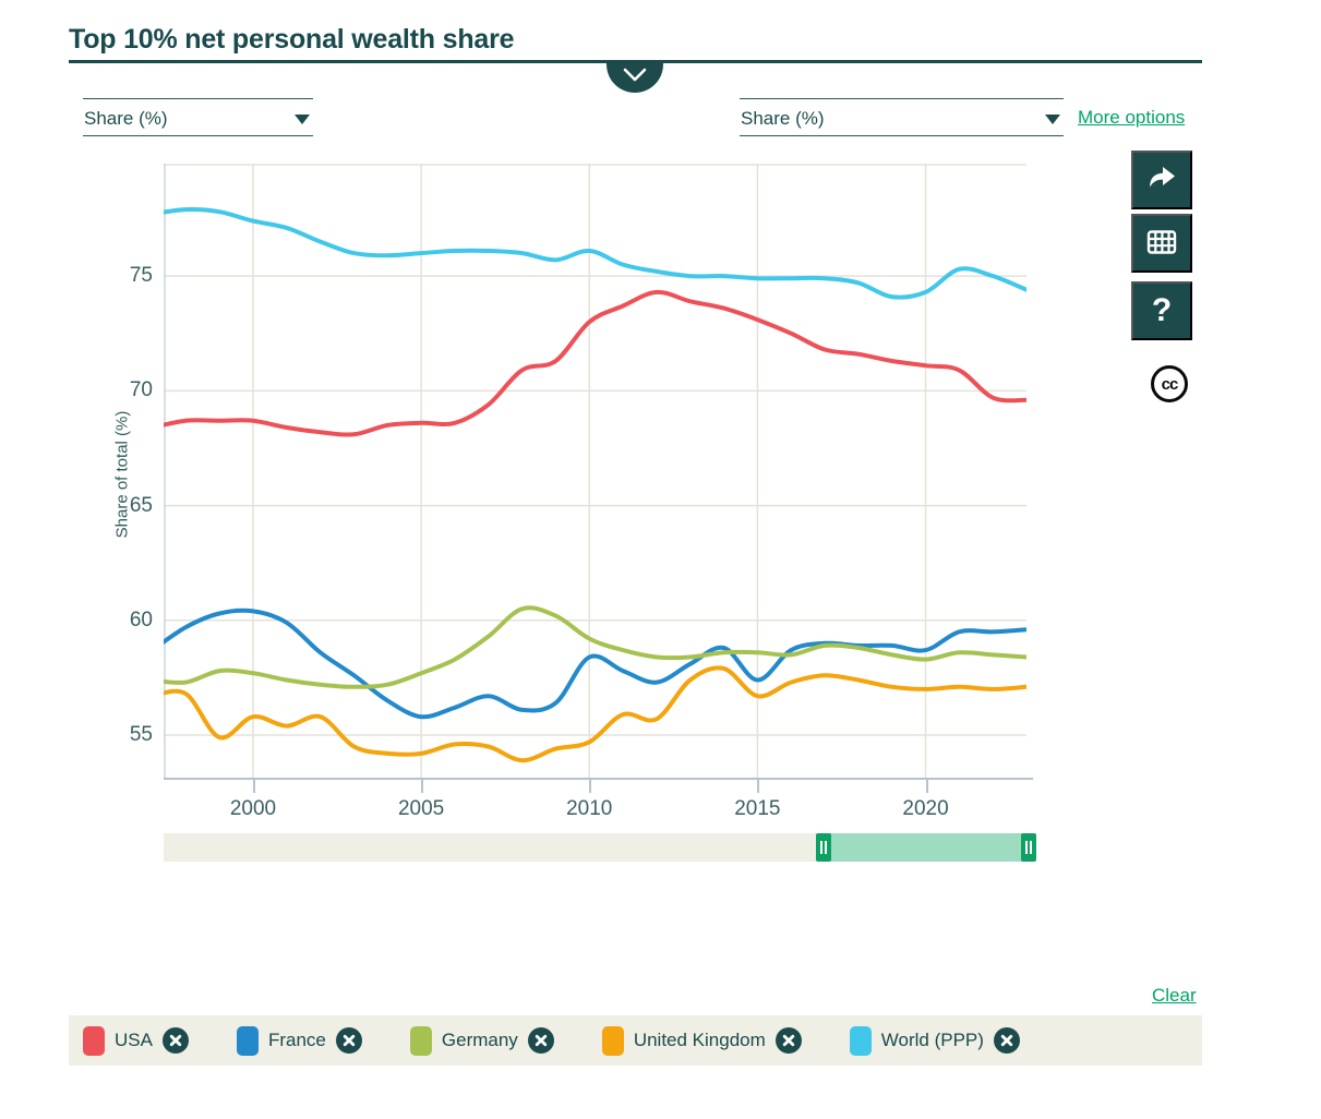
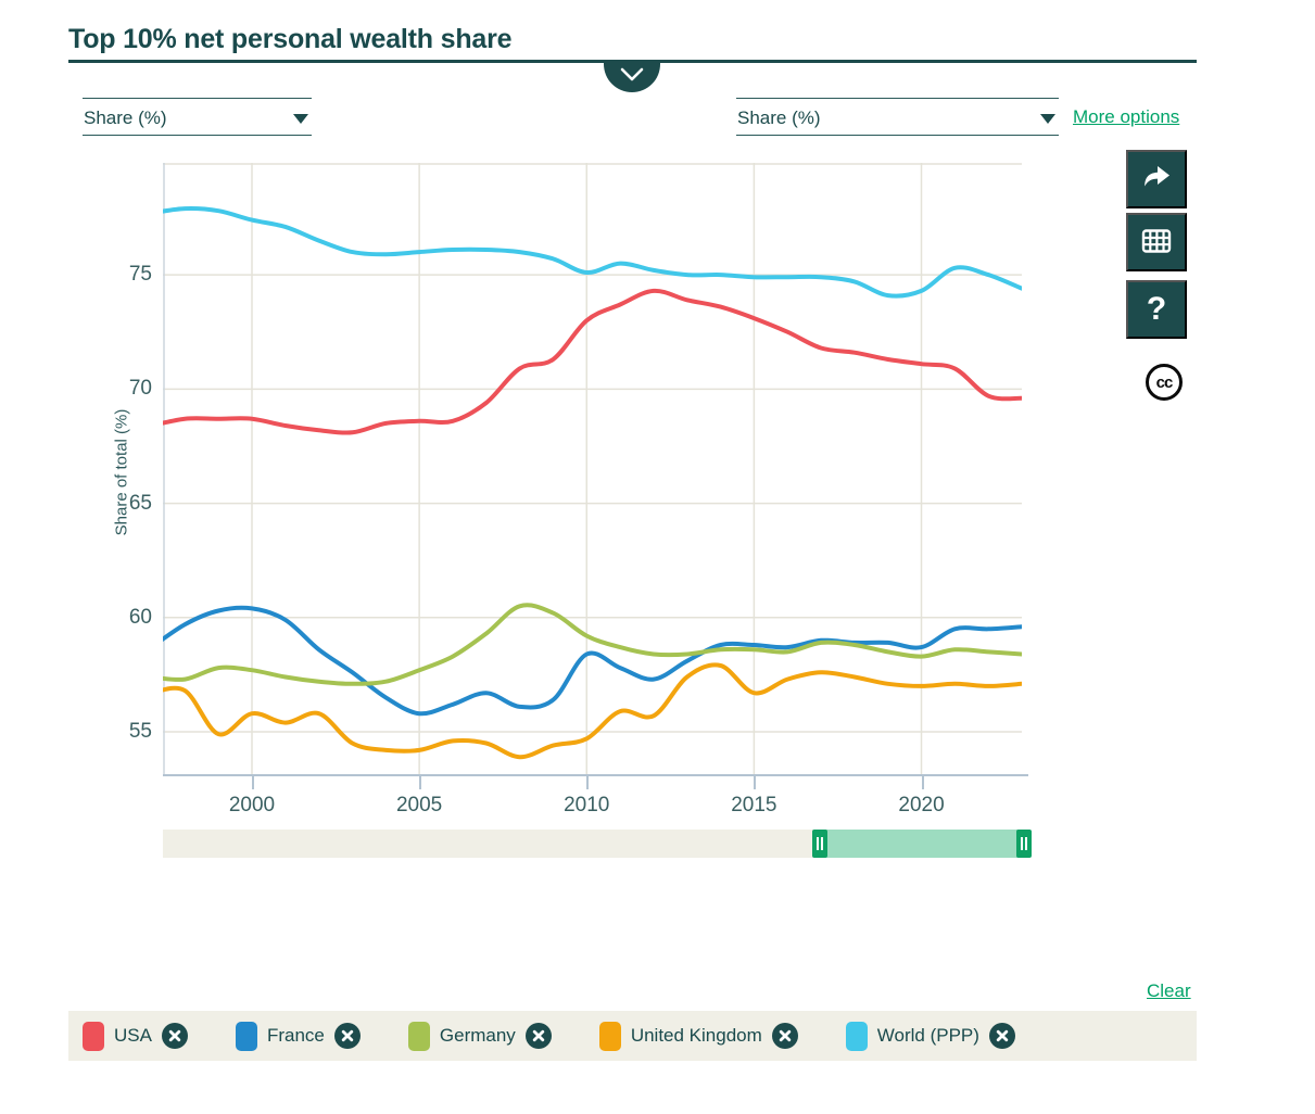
World (PPP)/2010: 76.1 -> 75.1
France/2015: 57.4 -> 58.8
